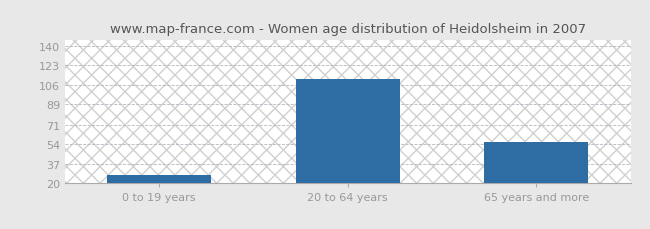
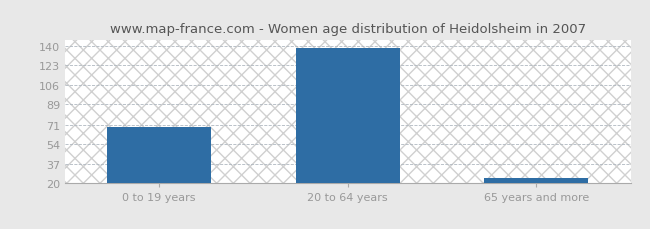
0 to 19 years: 27 -> 69
20 to 64 years: 111 -> 138
65 years and more: 56 -> 24
